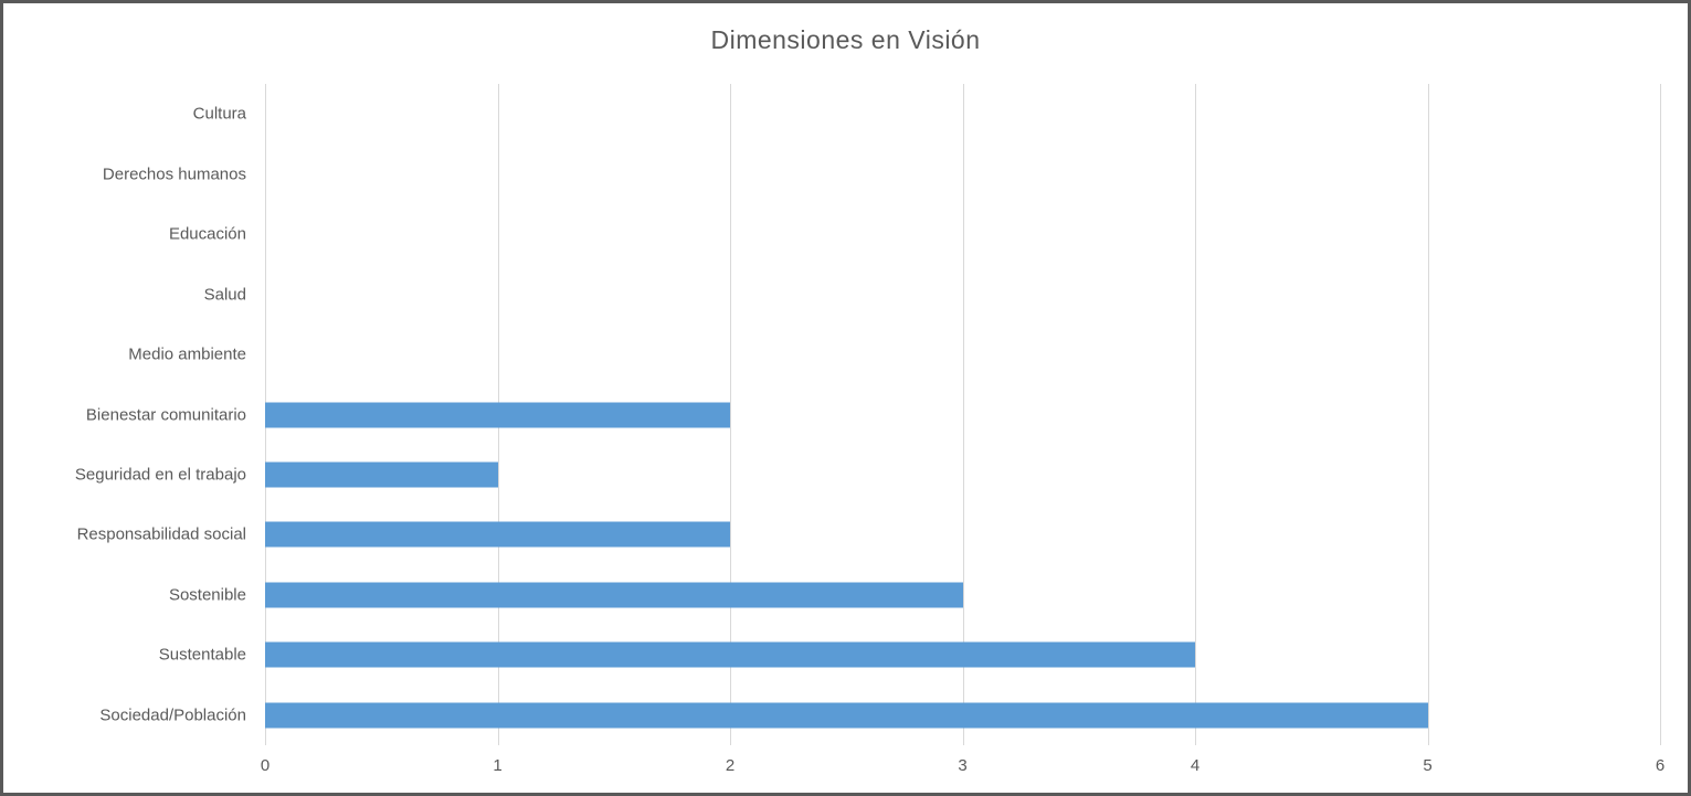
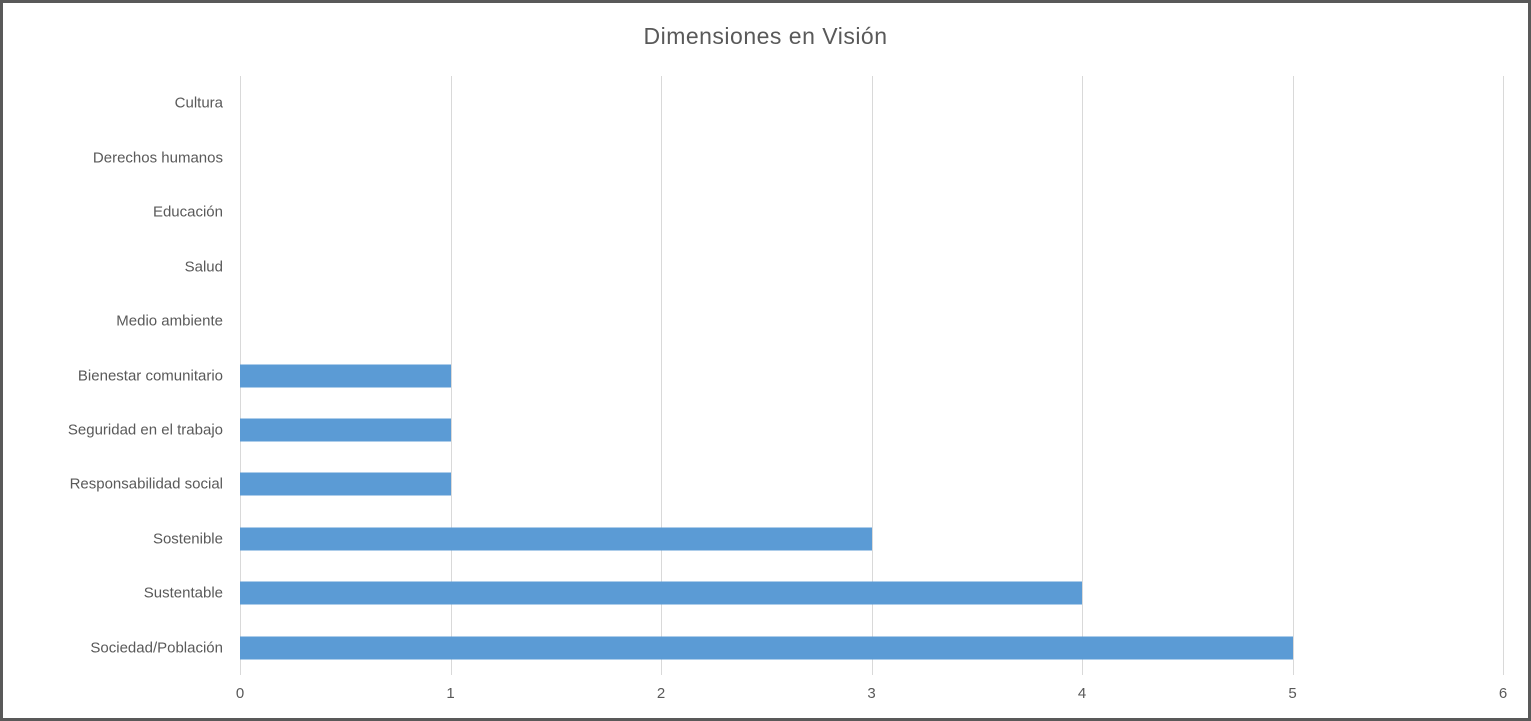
Bienestar comunitario: 2 -> 1
Responsabilidad social: 2 -> 1
